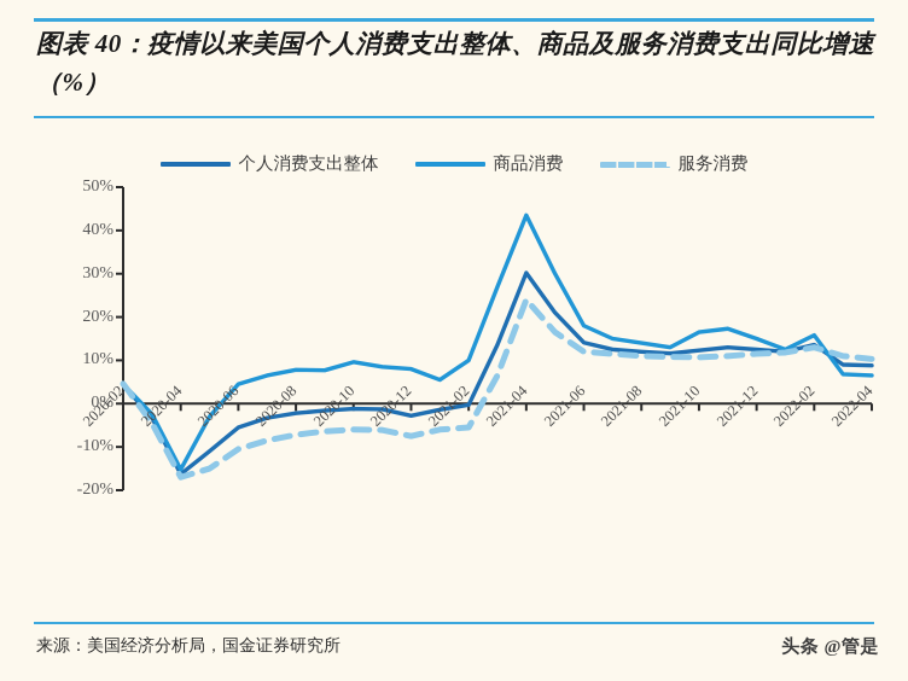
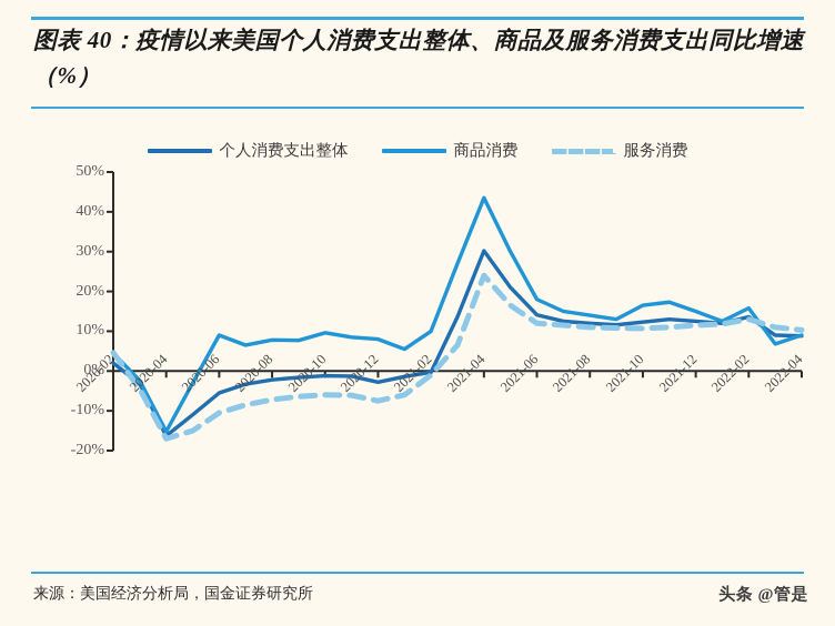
个人消费支出整体/2020-02: 4% -> 2%
商品消费/2020-06: 4% -> 9%
服务消费/2021-02: -6% -> -1%
商品消费/2022-04: 6% -> 9%
